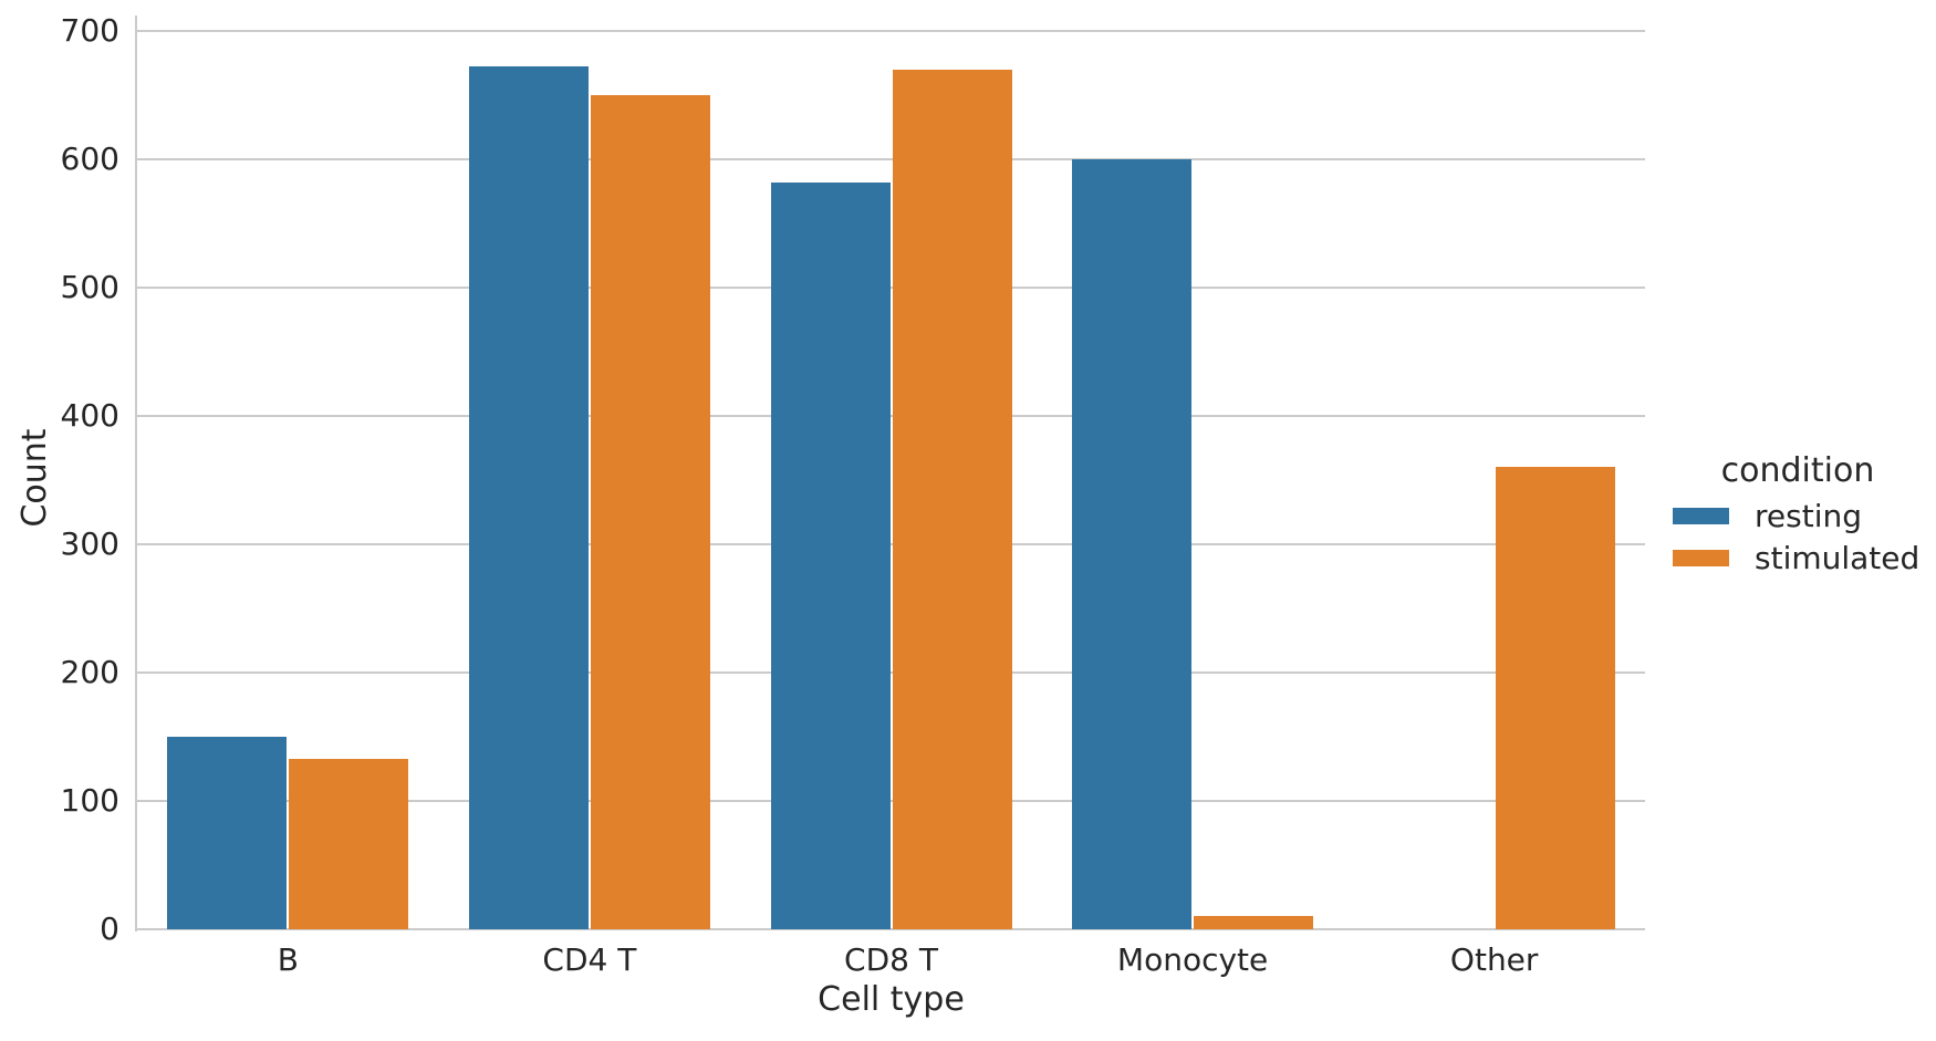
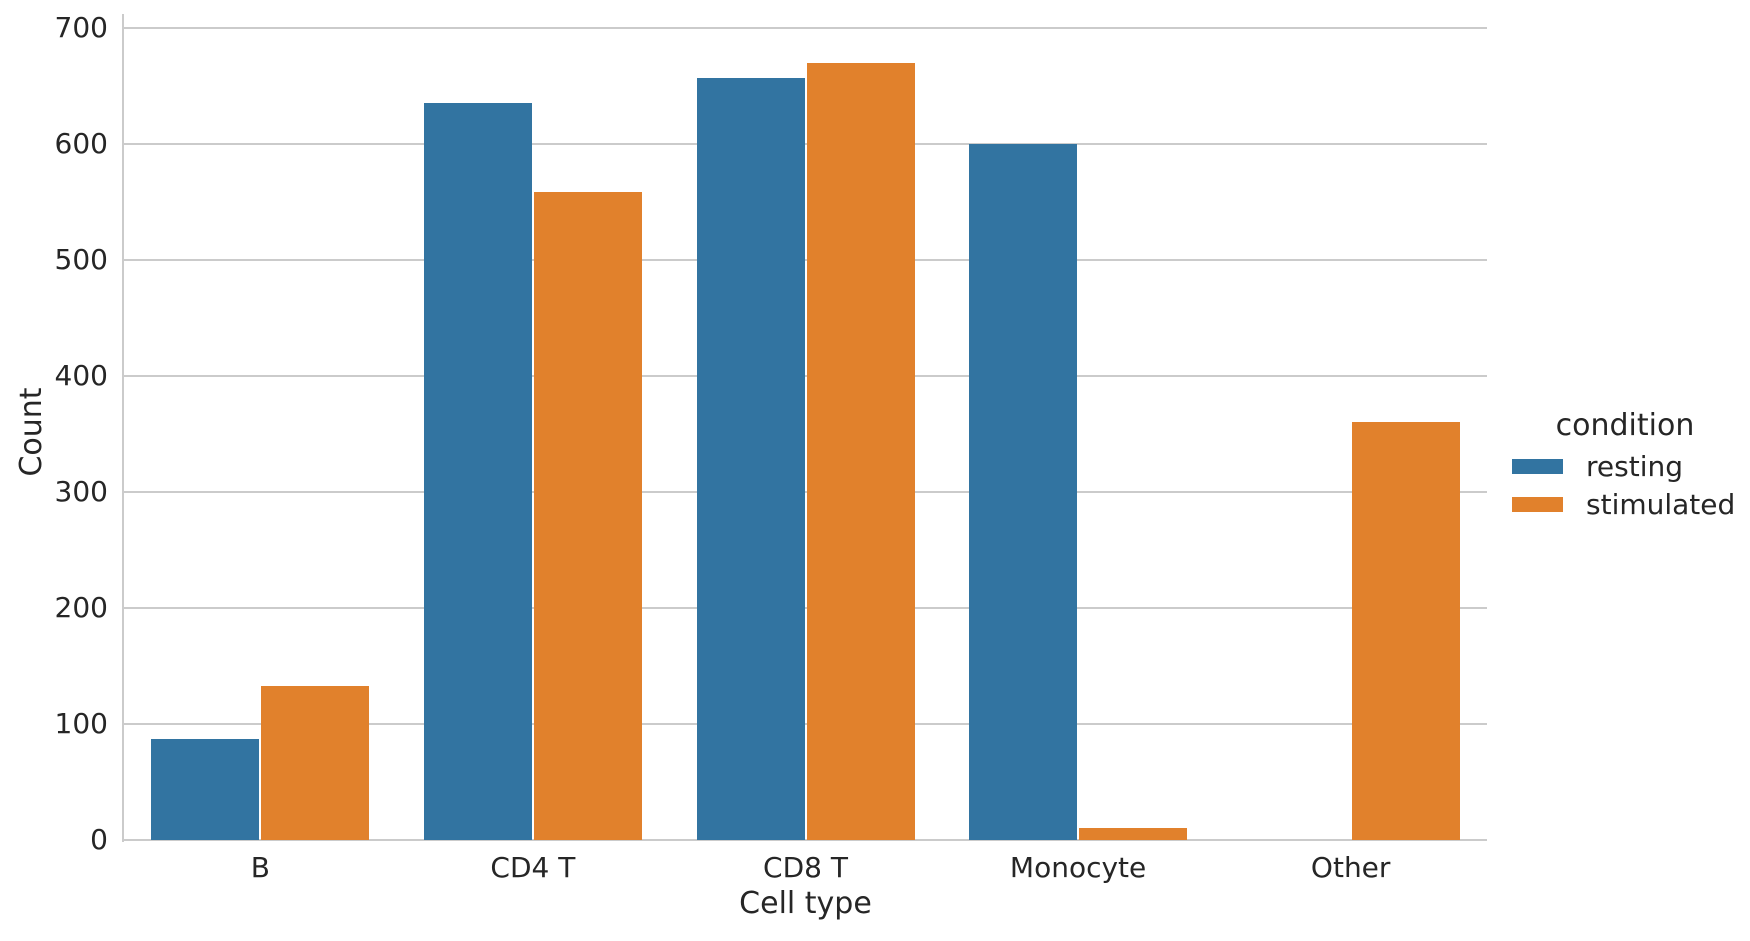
resting/B: 150 -> 87
resting/CD4 T: 672 -> 635
stimulated/CD4 T: 650 -> 559
resting/CD8 T: 582 -> 657
